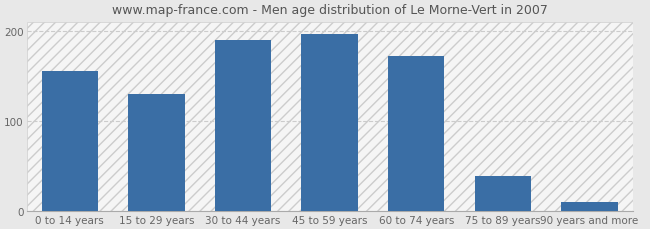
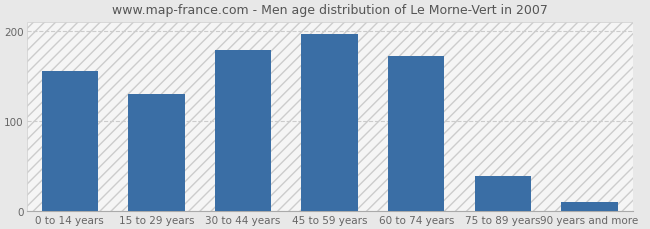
30 to 44 years: 190 -> 178
